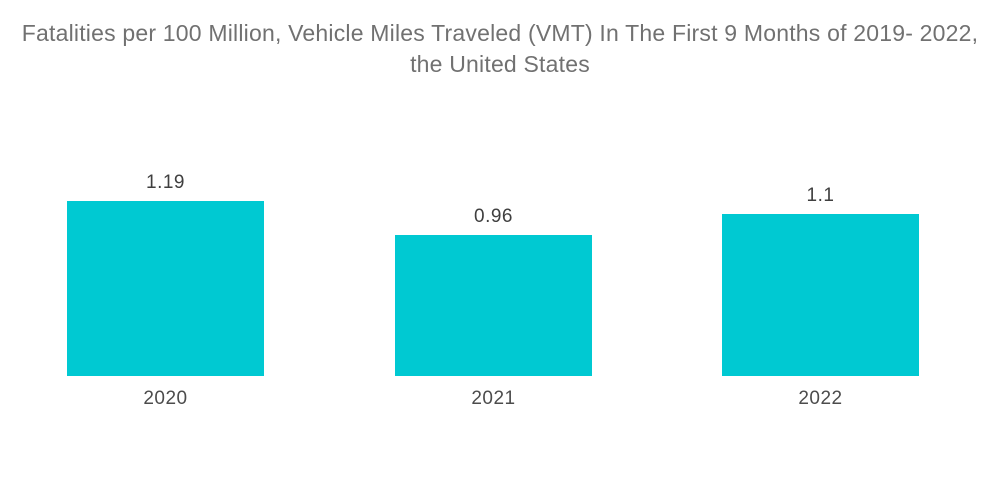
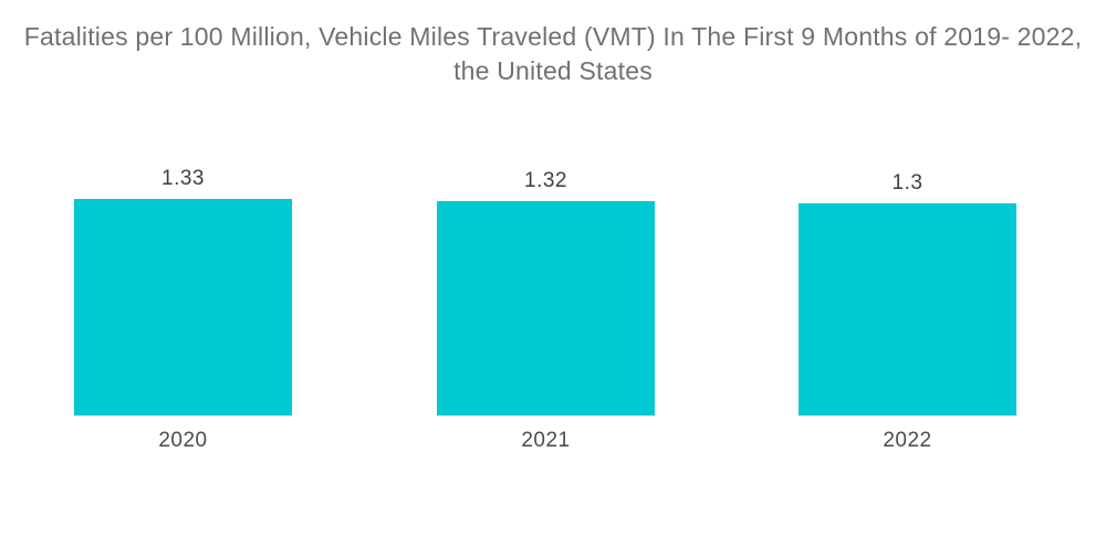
2020: 1.19 -> 1.33
2021: 0.96 -> 1.32
2022: 1.1 -> 1.3
